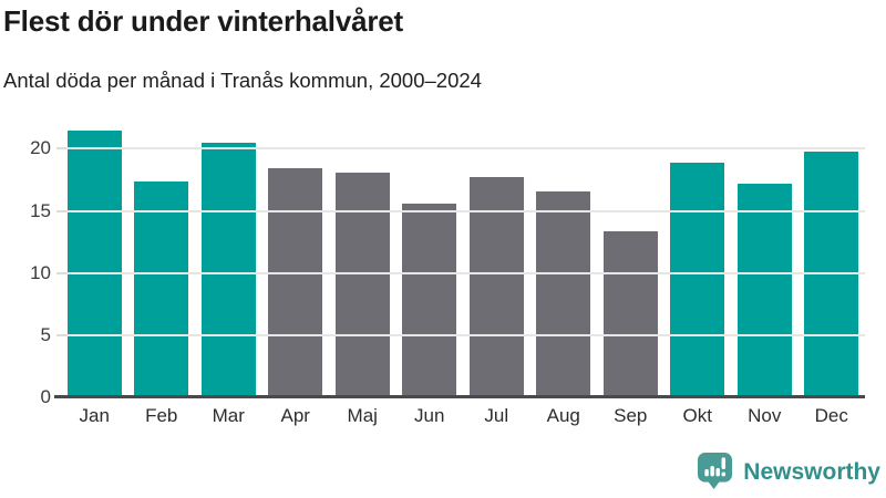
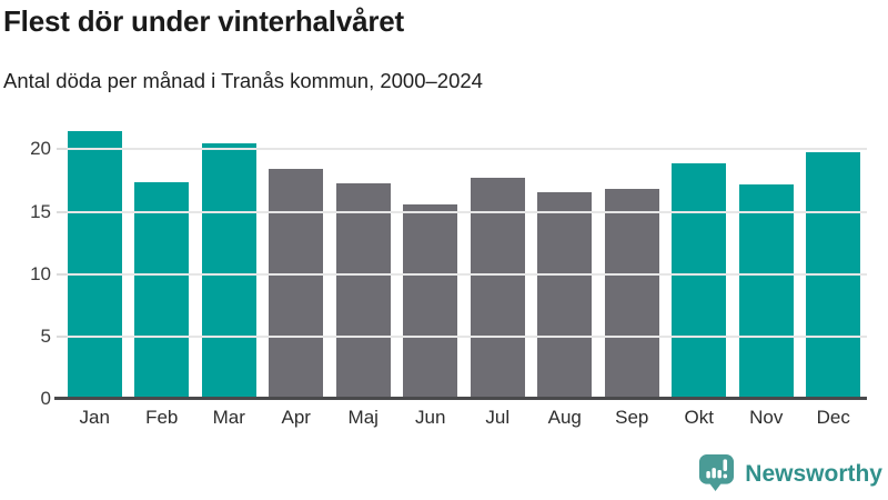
Maj: 18.1 -> 17.3
Sep: 13.4 -> 16.8
